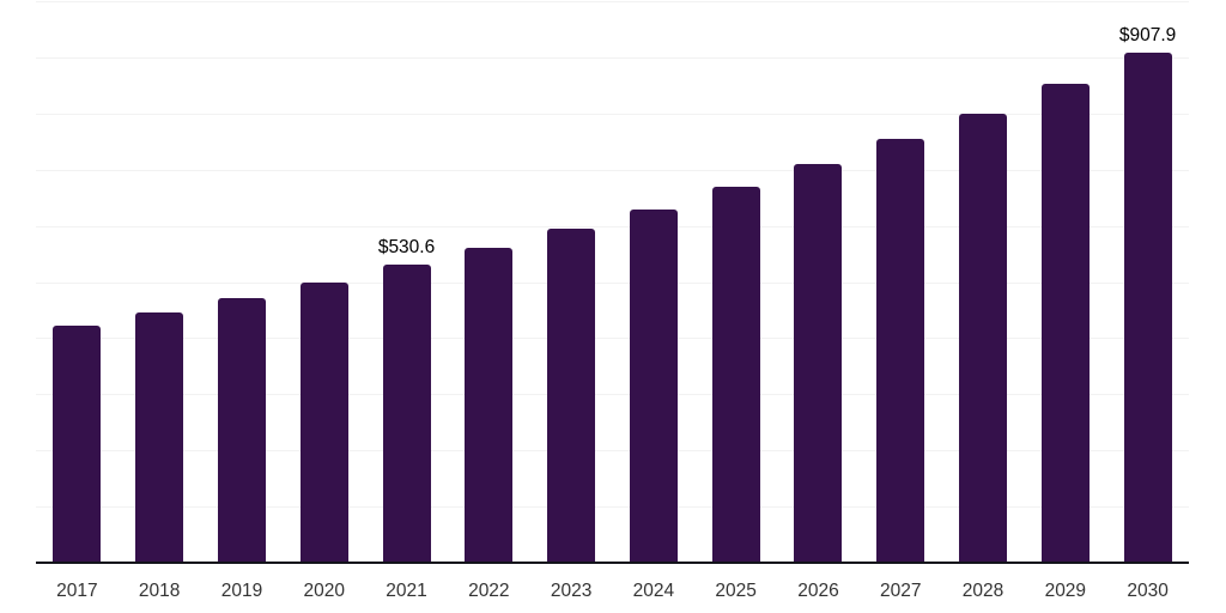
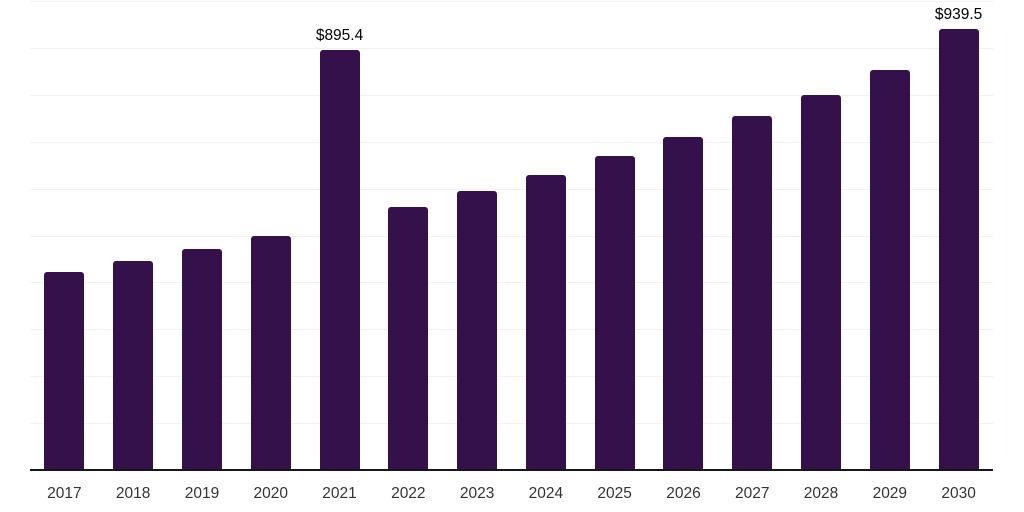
2021: $530.6 -> $895.4
2030: $907.9 -> $939.5
